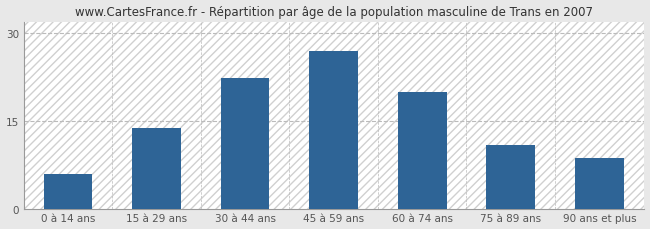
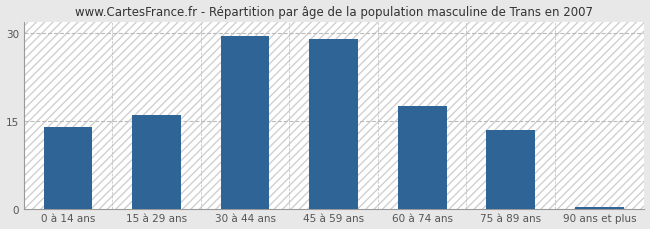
0 à 14 ans: 6.0 -> 14.0
15 à 29 ans: 13.8 -> 16.0
30 à 44 ans: 22.4 -> 29.5
45 à 59 ans: 27.0 -> 29.0
60 à 74 ans: 20.0 -> 17.5
75 à 89 ans: 10.8 -> 13.5
90 ans et plus: 8.6 -> 0.3
